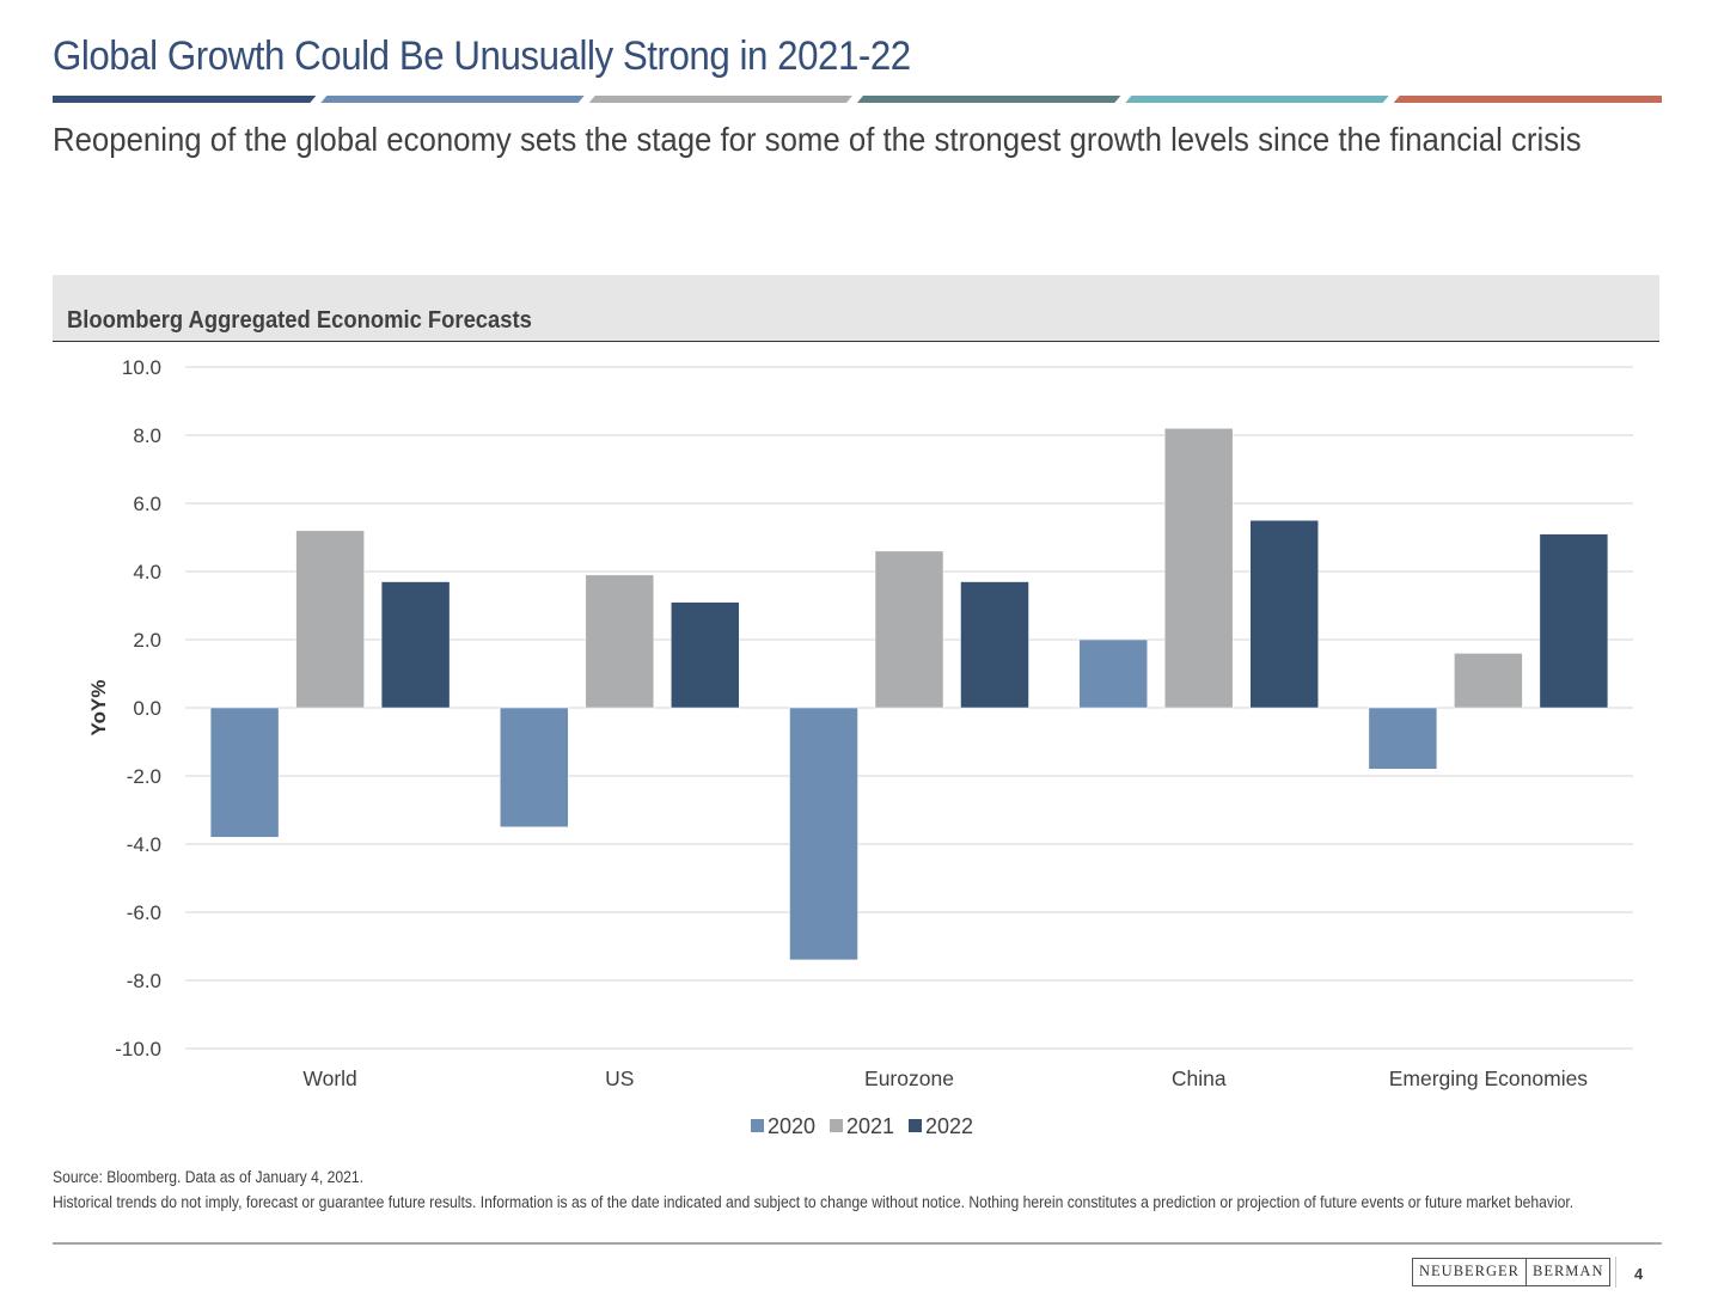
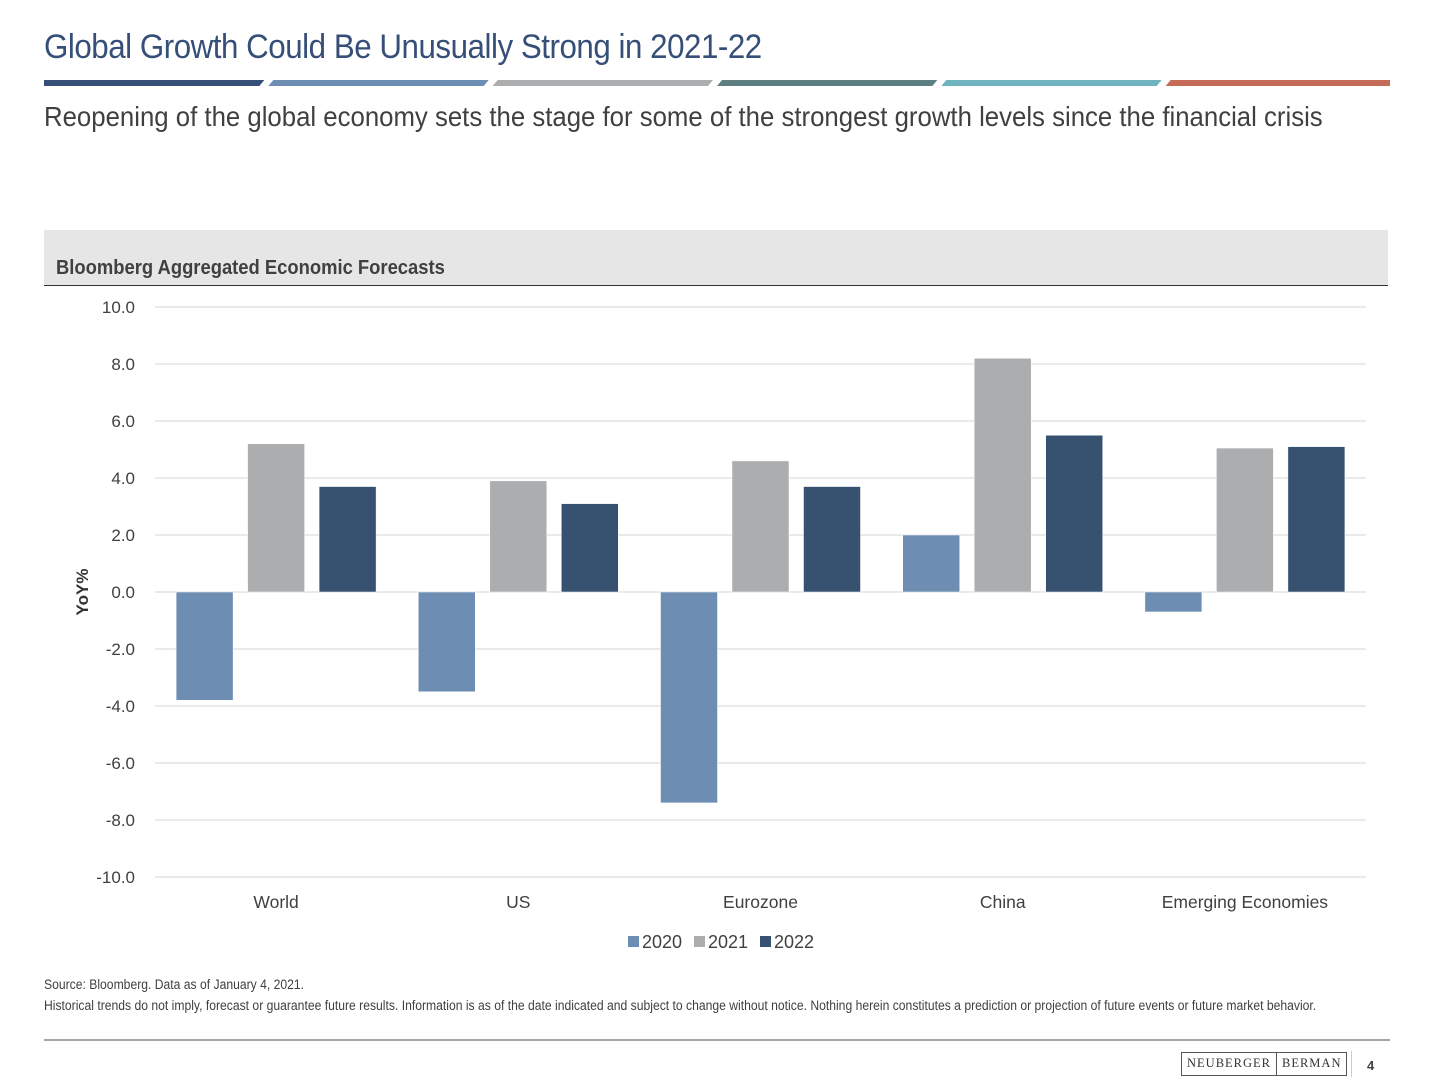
2020/Emerging Economies: -1.8 -> -0.7
2021/Emerging Economies: 1.6 -> 5.0
